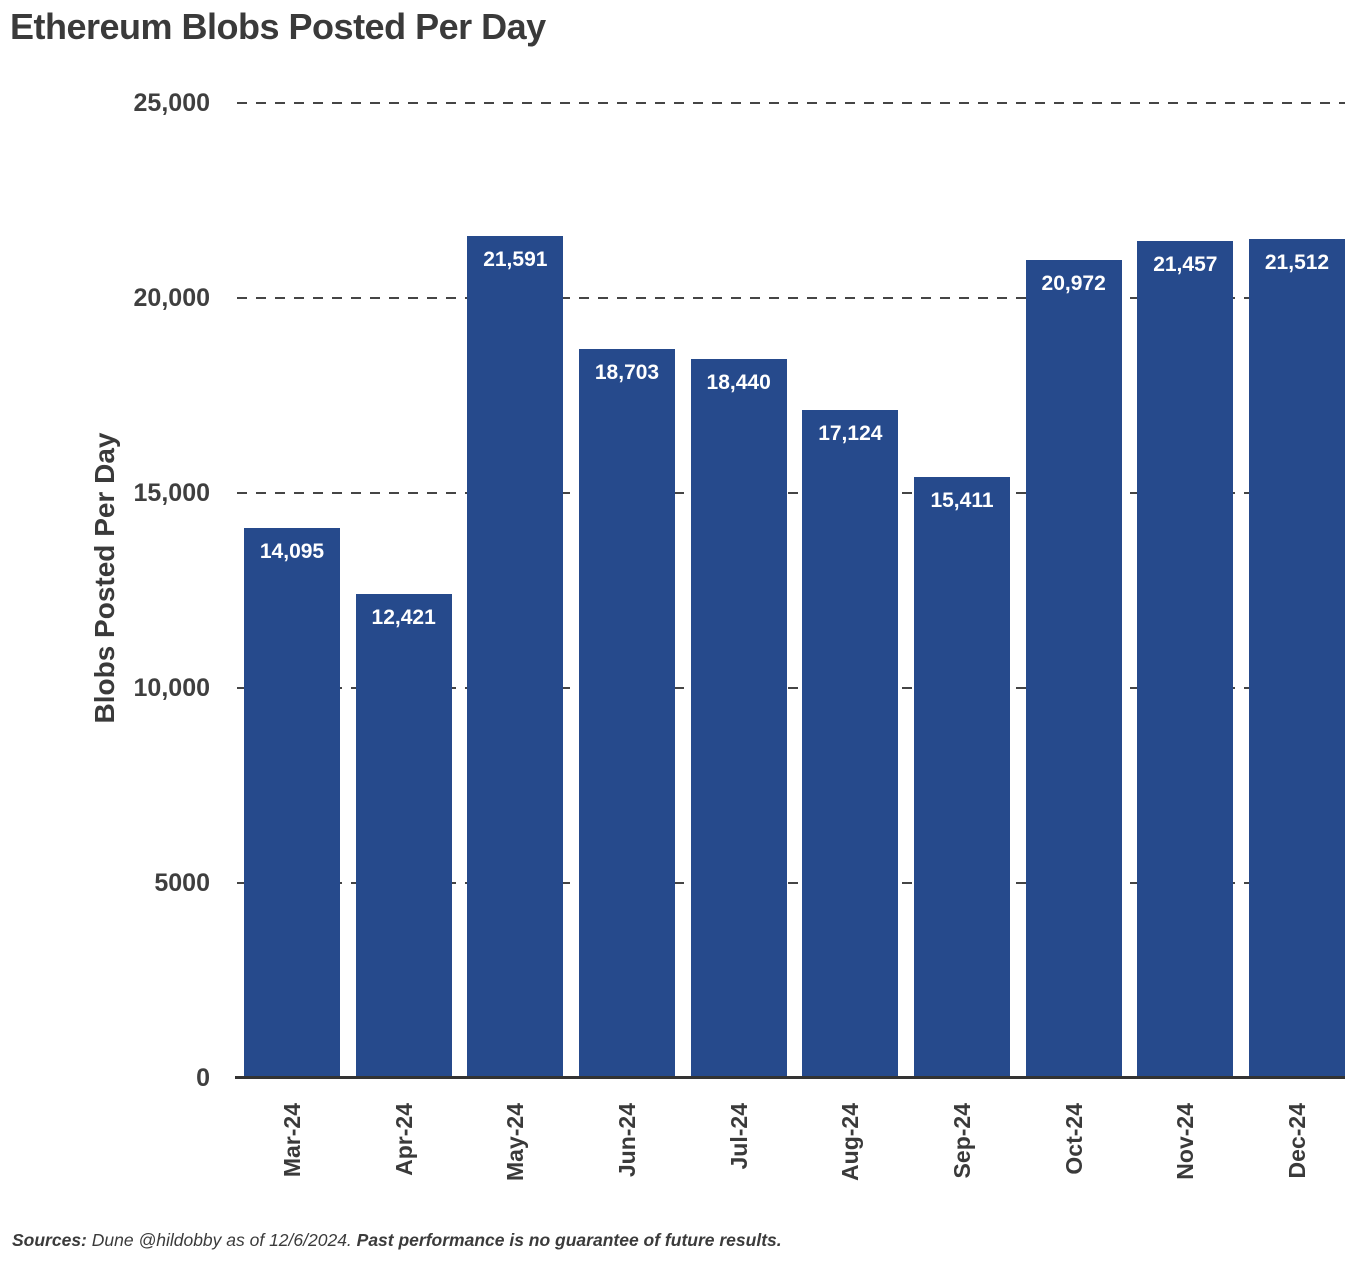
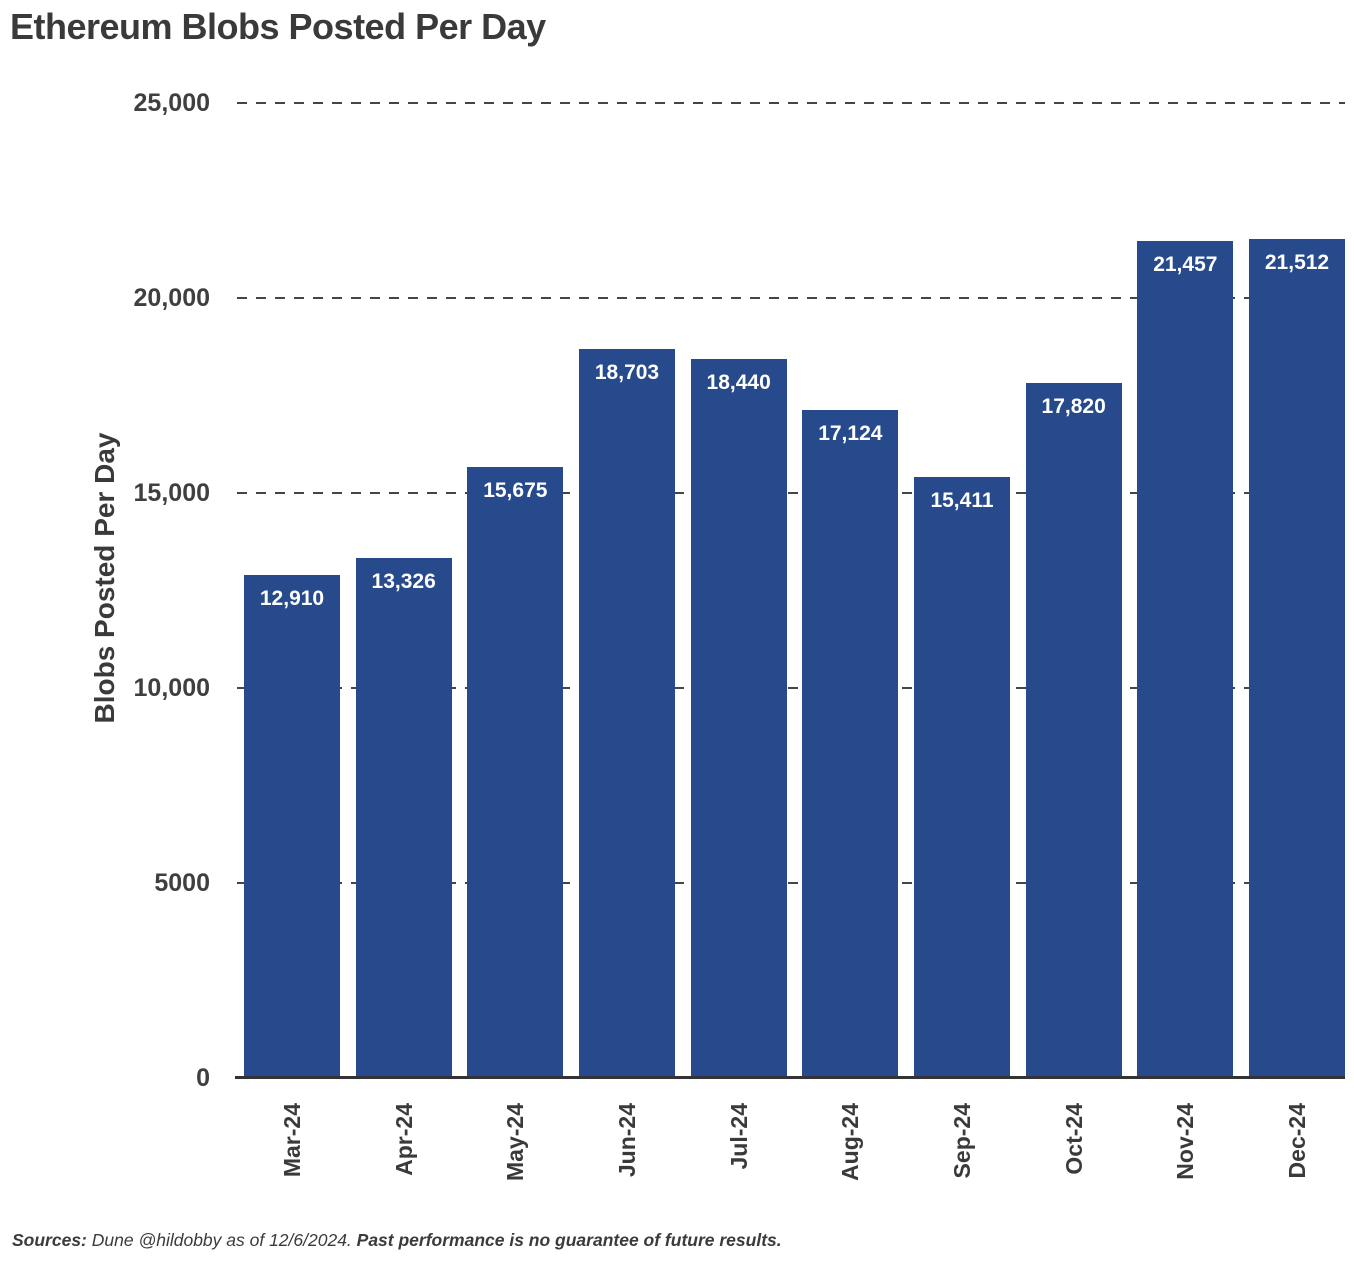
Mar-24: 14,095 -> 12,910
Apr-24: 12,421 -> 13,326
May-24: 21,591 -> 15,675
Oct-24: 20,972 -> 17,820
